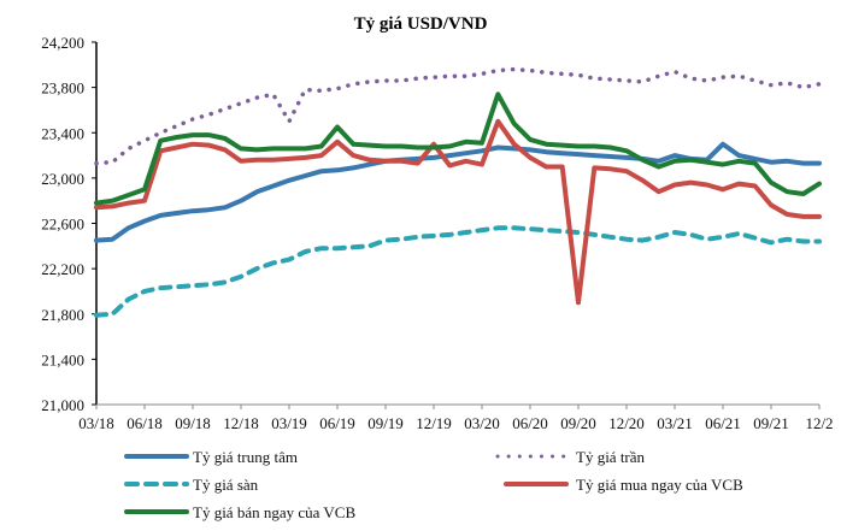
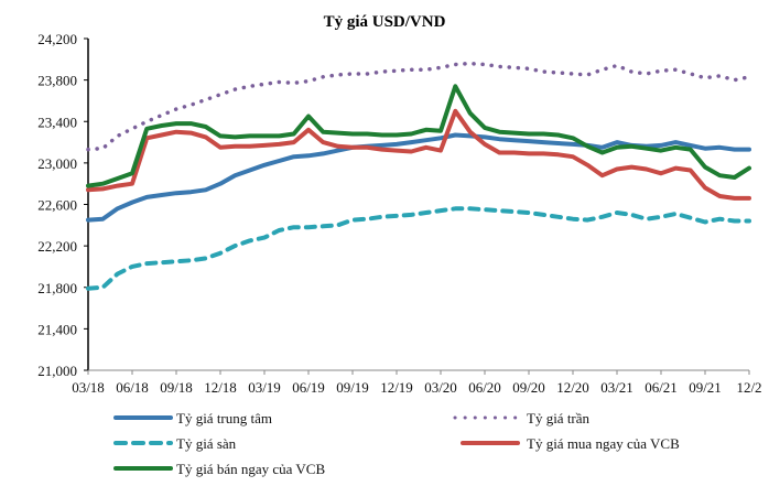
Tỷ giá trần/03/19: 23500 -> 23800
Tỷ giá mua ngay của VCB/12/19: 23300 -> 23100
Tỷ giá mua ngay của VCB/09/20: 21900 -> 23100
Tỷ giá trung tâm/06/21: 23300 -> 23200
